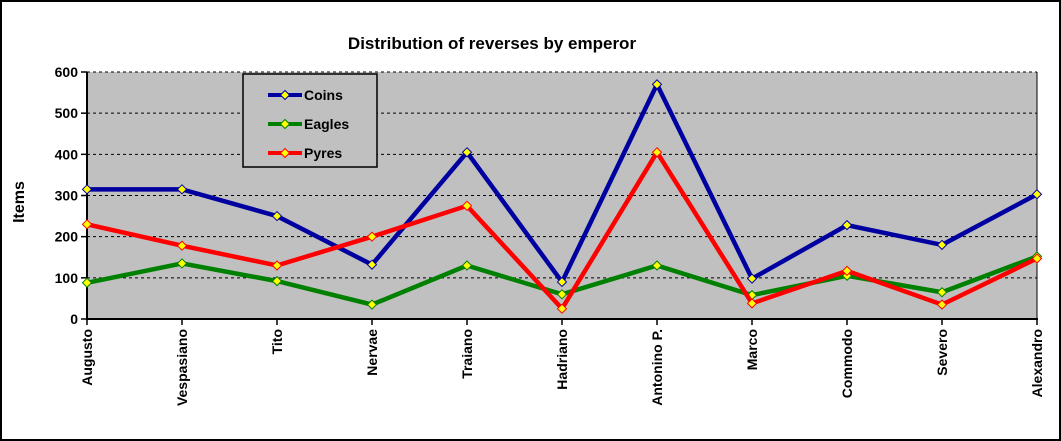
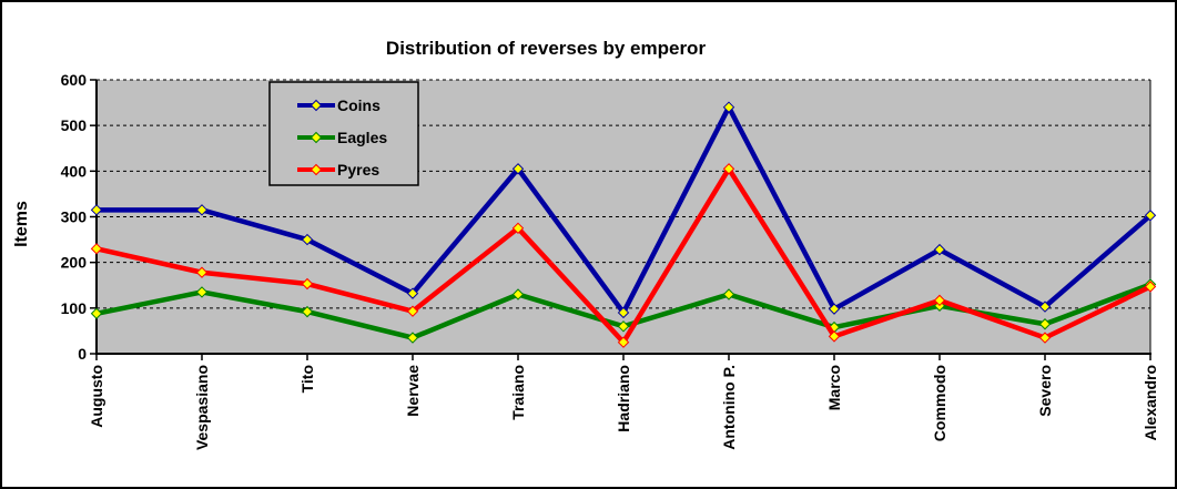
Pyres/Tito: 130 -> 150
Pyres/Nervae: 200 -> 90
Coins/Antonino P.: 570 -> 540
Coins/Severo: 180 -> 100
